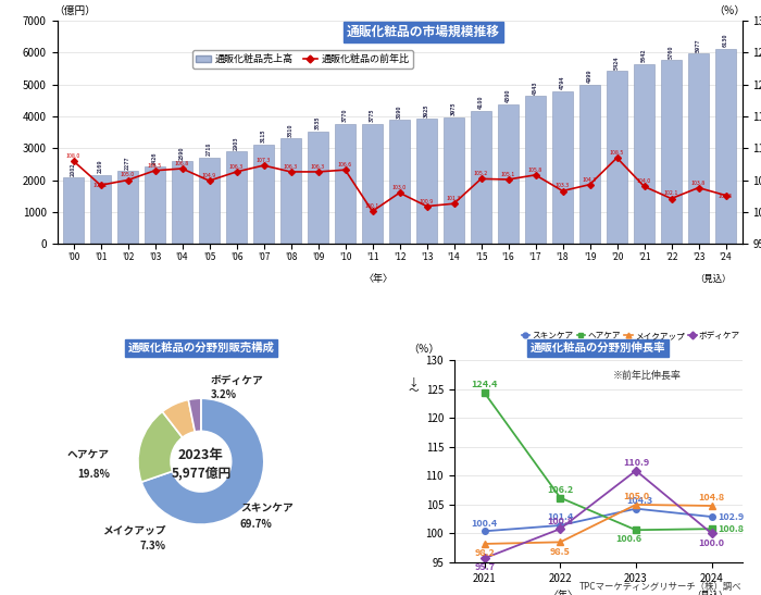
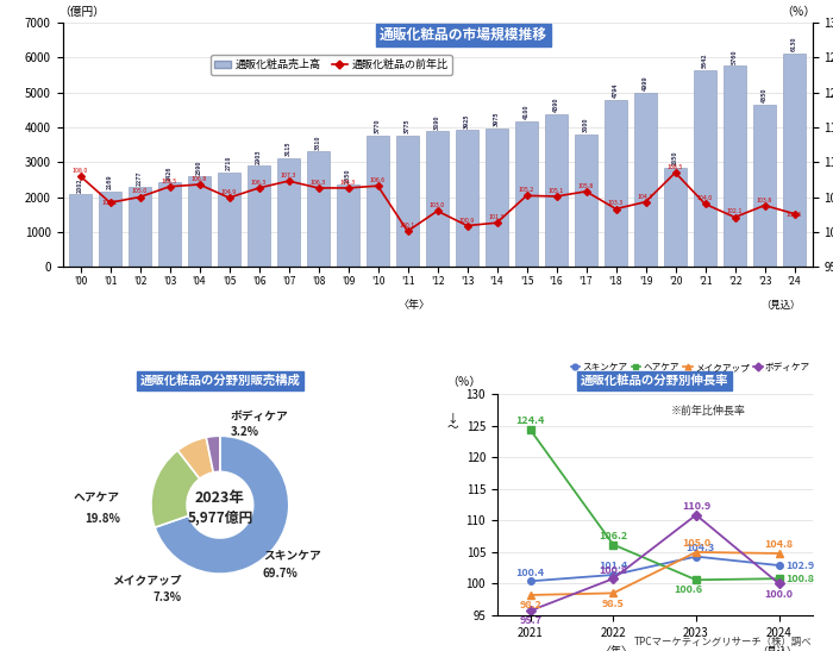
通販化粧品売上高/'09: 3540 -> 2350
通販化粧品売上高/'17: 4640 -> 3800
通販化粧品売上高/'20: 5420 -> 2850
通販化粧品売上高/'23: 5980 -> 4650
